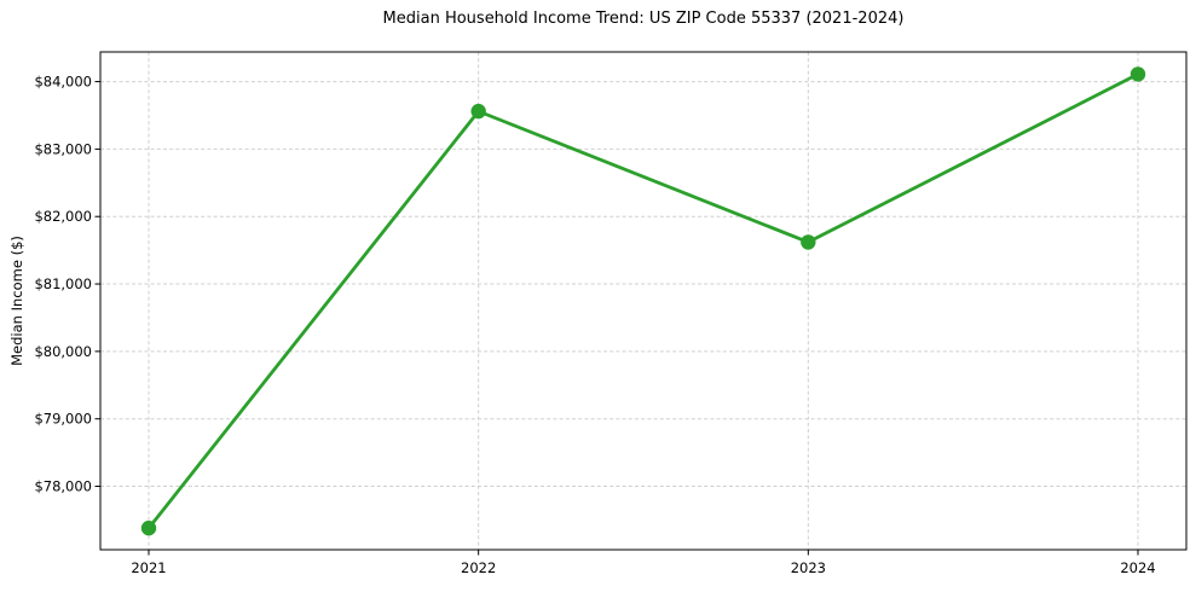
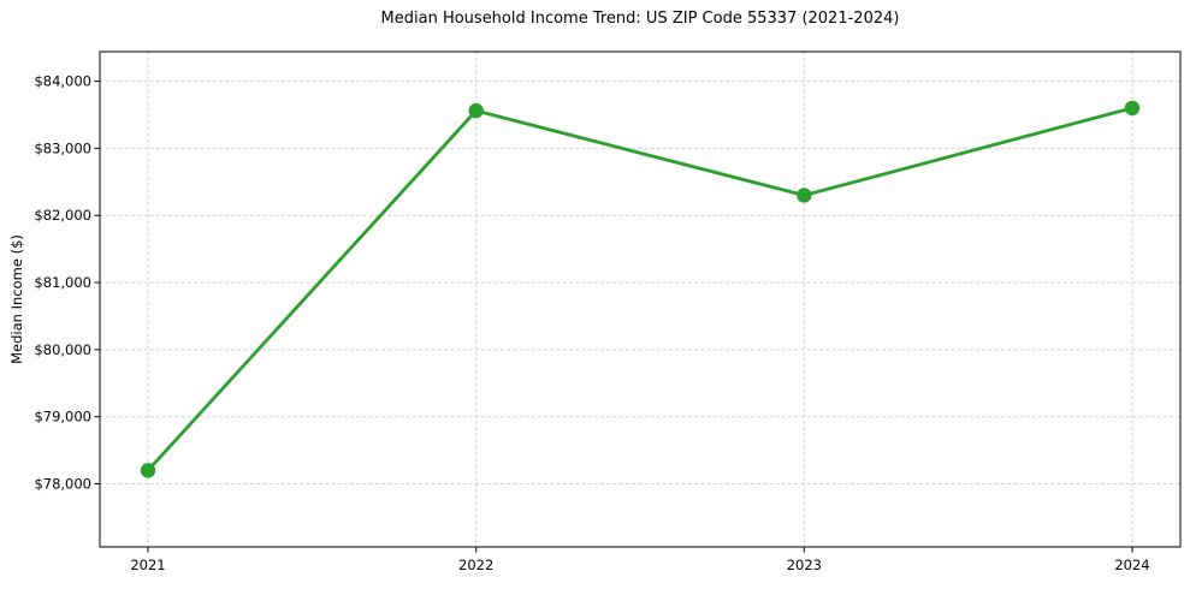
2021: $77400 -> $78200
2023: $81600 -> $82300
2024: $84100 -> $83600
